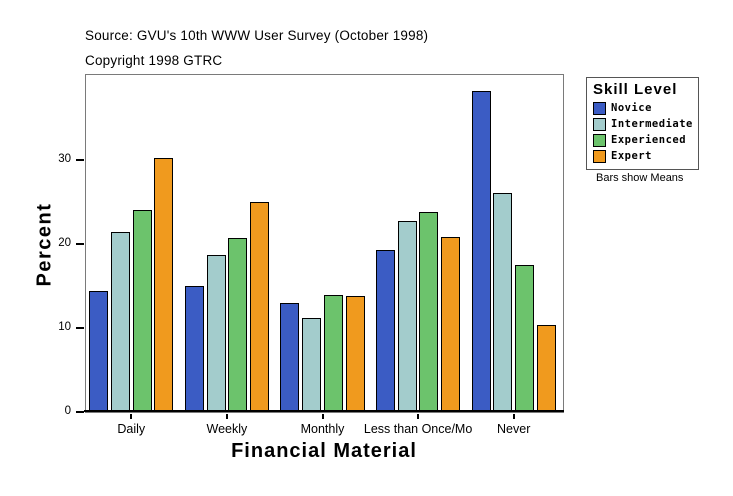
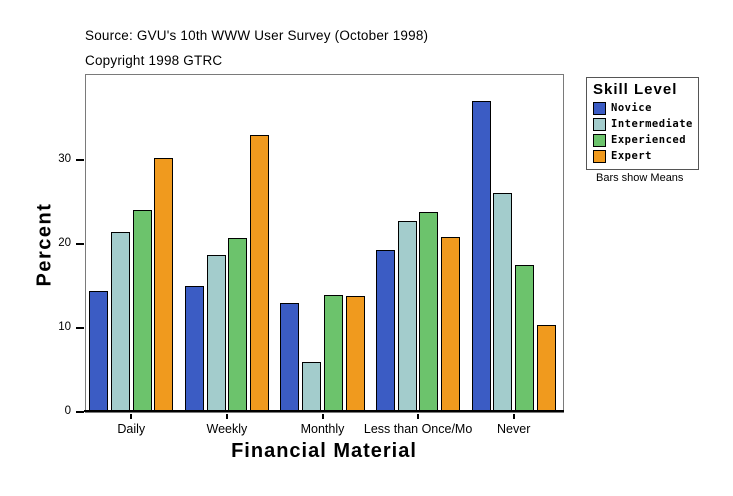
Expert/Weekly: 25 -> 33
Intermediate/Monthly: 11 -> 6
Novice/Never: 38 -> 37
